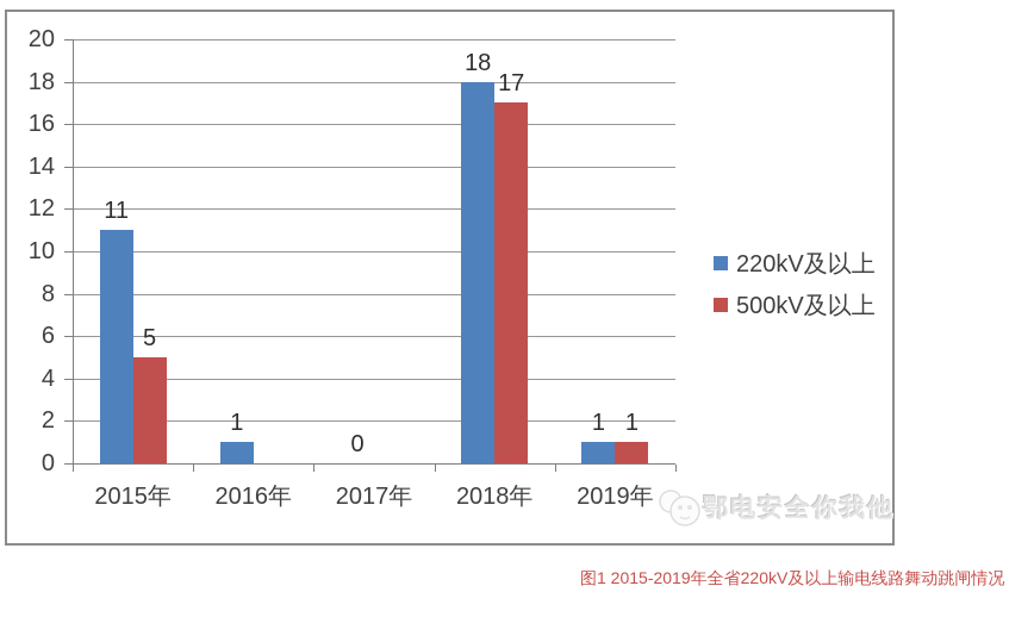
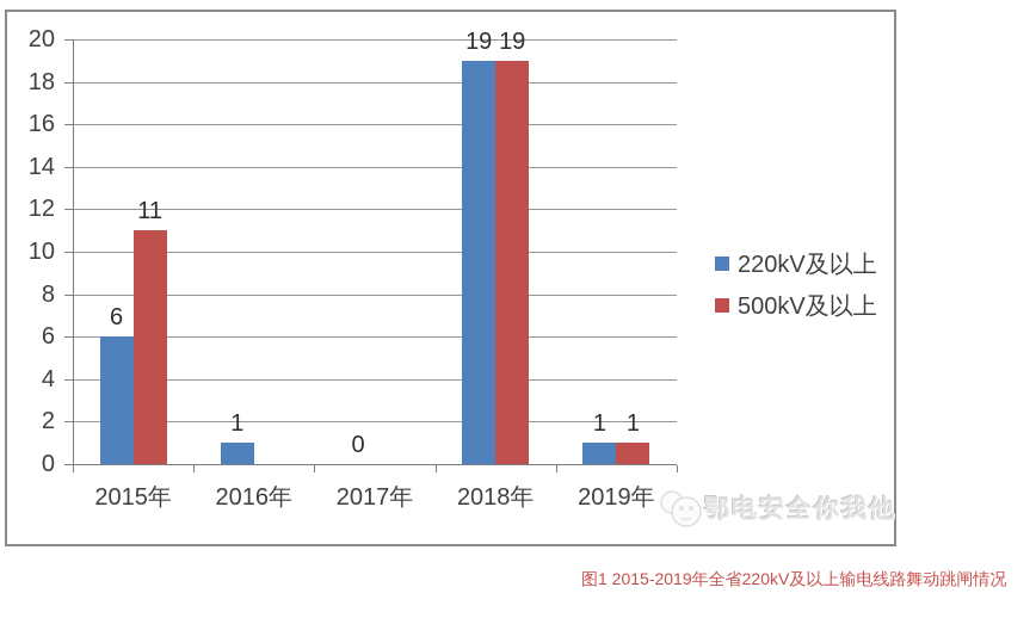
220kV及以上/2015年: 11 -> 6
500kV及以上/2015年: 5 -> 11
220kV及以上/2018年: 18 -> 19
500kV及以上/2018年: 17 -> 19
